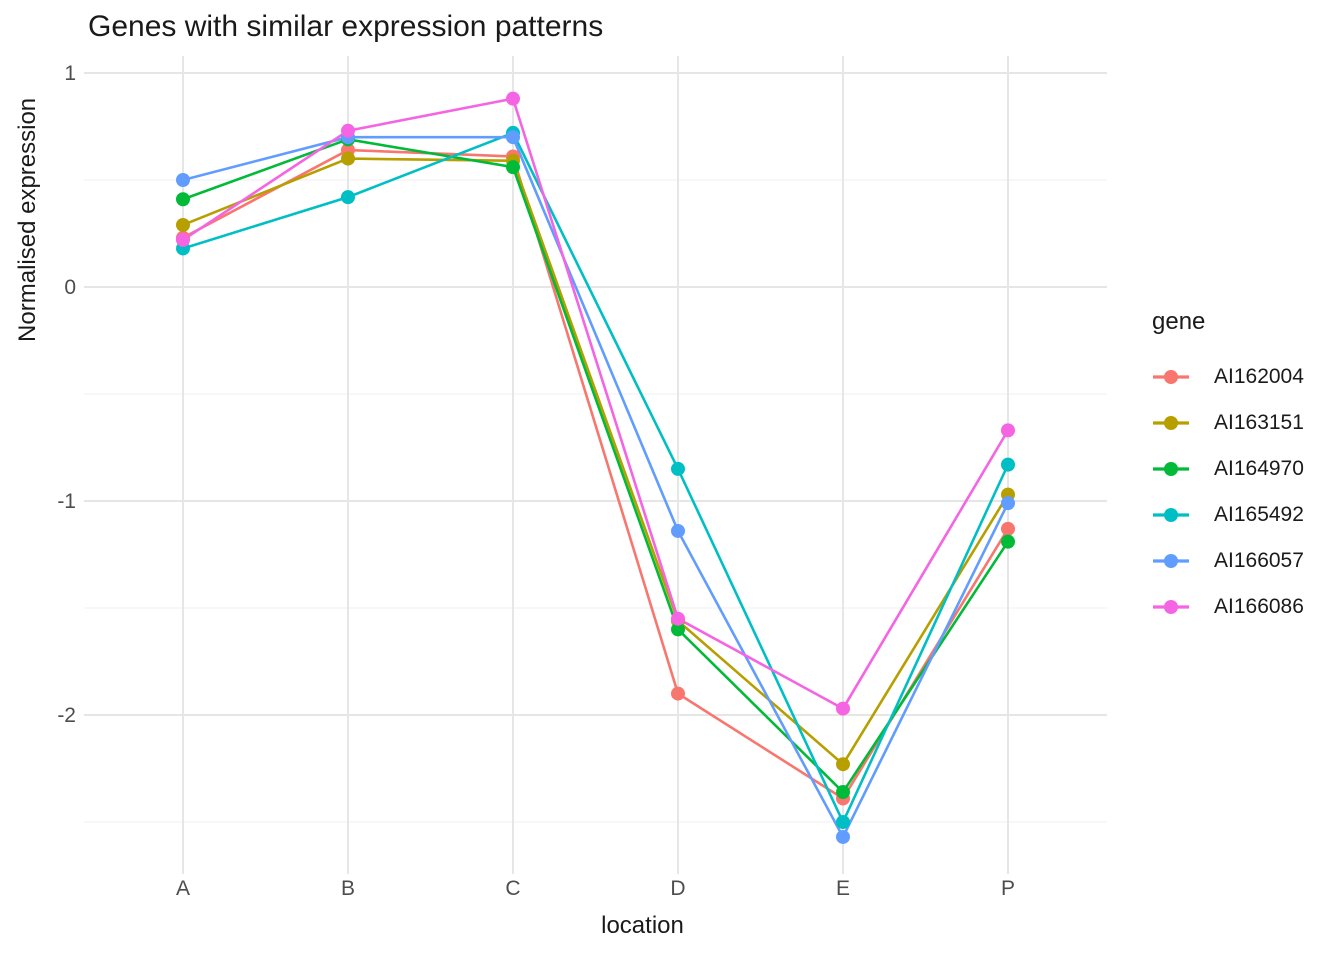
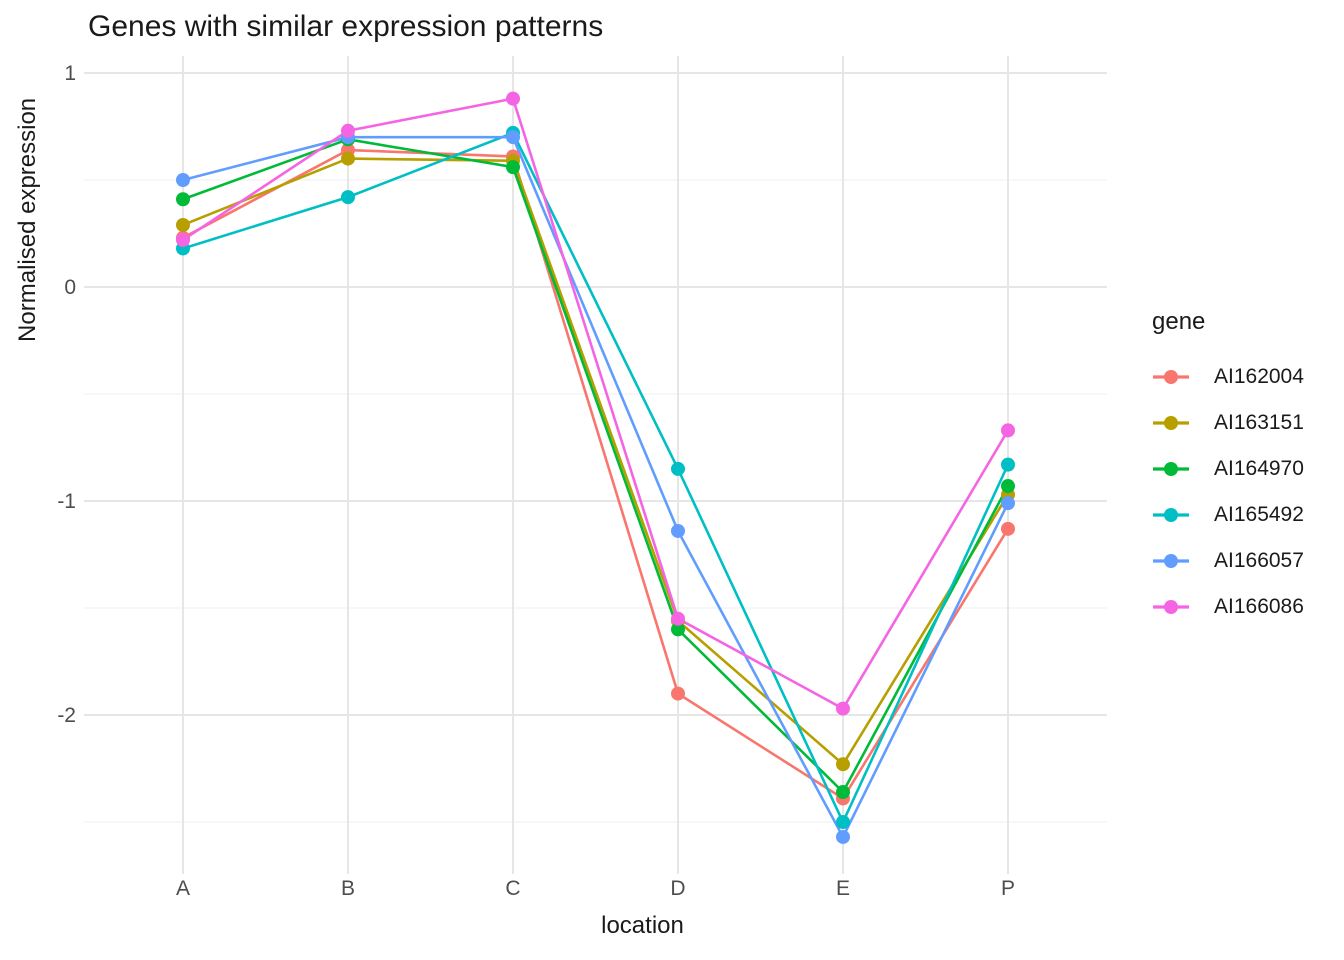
AI164970/P: -1.19 -> -0.93
